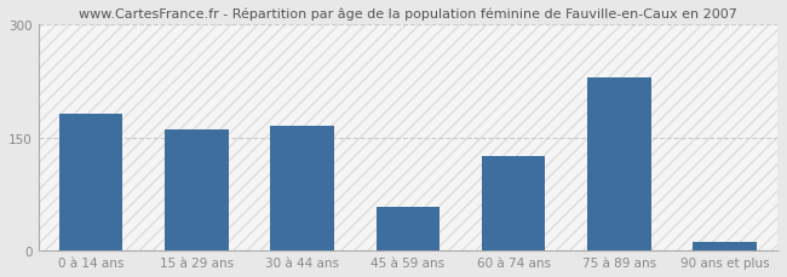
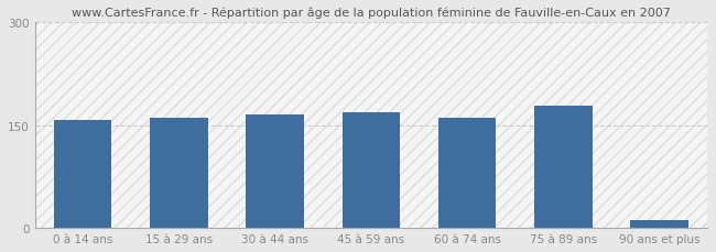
0 à 14 ans: 182 -> 157
45 à 59 ans: 58 -> 169
60 à 74 ans: 126 -> 161
75 à 89 ans: 230 -> 179
